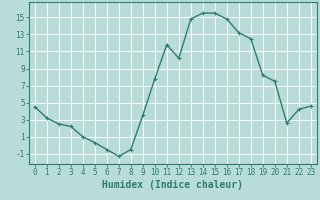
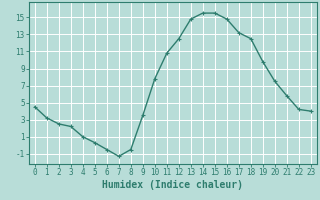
11: 11.8 -> 10.8
12: 10.2 -> 12.5
19: 8.2 -> 9.8
21: 2.6 -> 5.8
23: 4.6 -> 4.0
